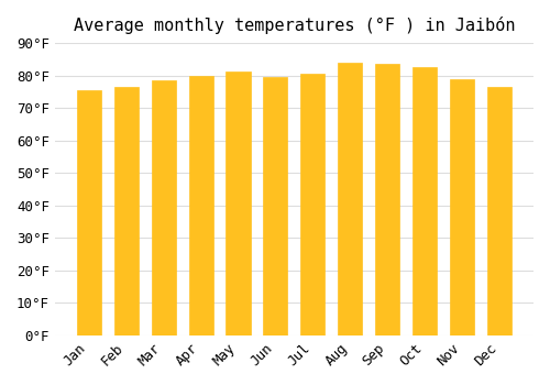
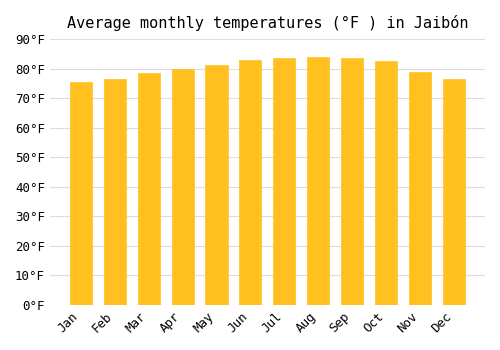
Jun: 79.5°F -> 83.0°F
Jul: 80.5°F -> 83.7°F
